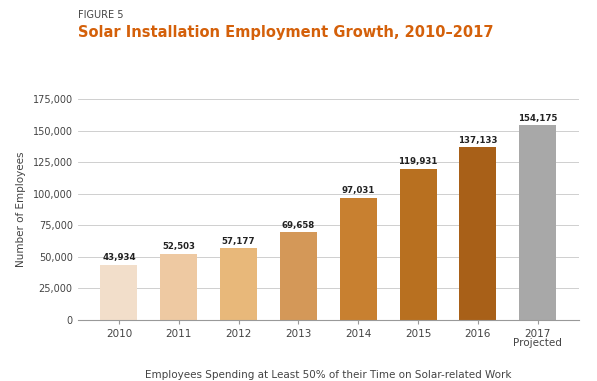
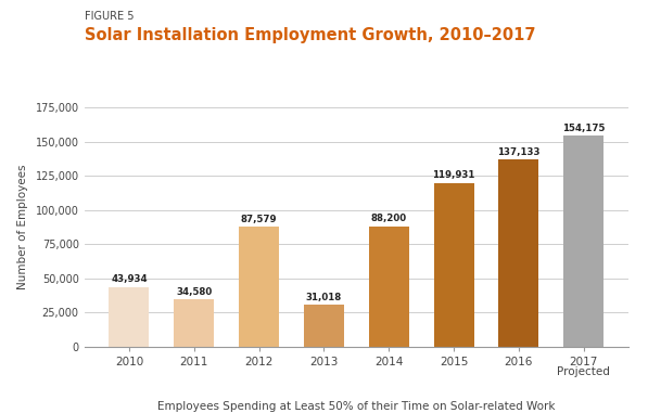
2011: 52,503 -> 34,580
2012: 57,177 -> 87,579
2013: 69,658 -> 31,018
2014: 97,031 -> 88,200
